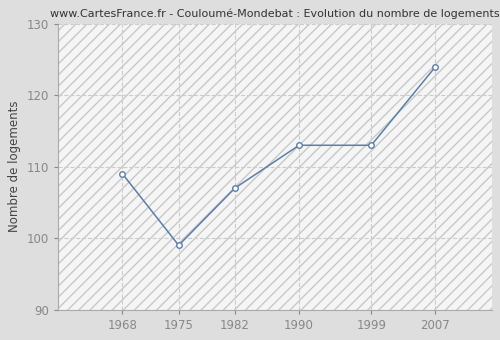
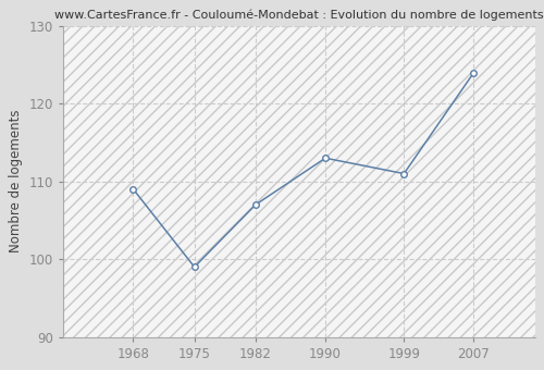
1999: 113 -> 111
